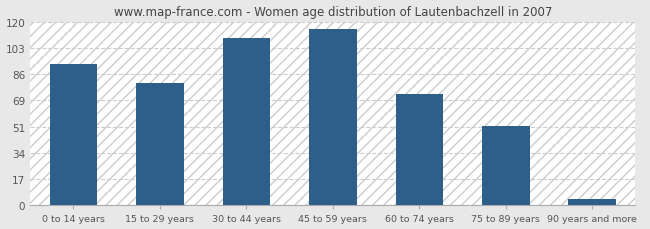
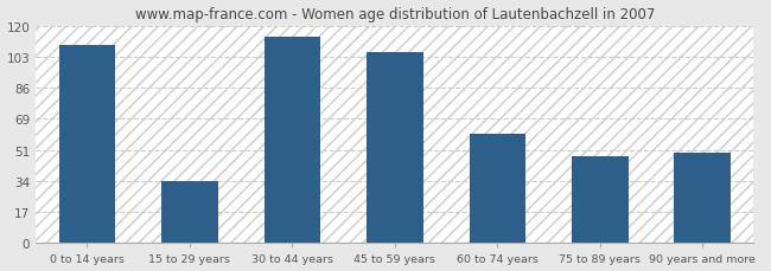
0 to 14 years: 92 -> 109
15 to 29 years: 80 -> 34
30 to 44 years: 109 -> 114
45 to 59 years: 115 -> 105
60 to 74 years: 73 -> 60
75 to 89 years: 52 -> 48
90 years and more: 4 -> 50
